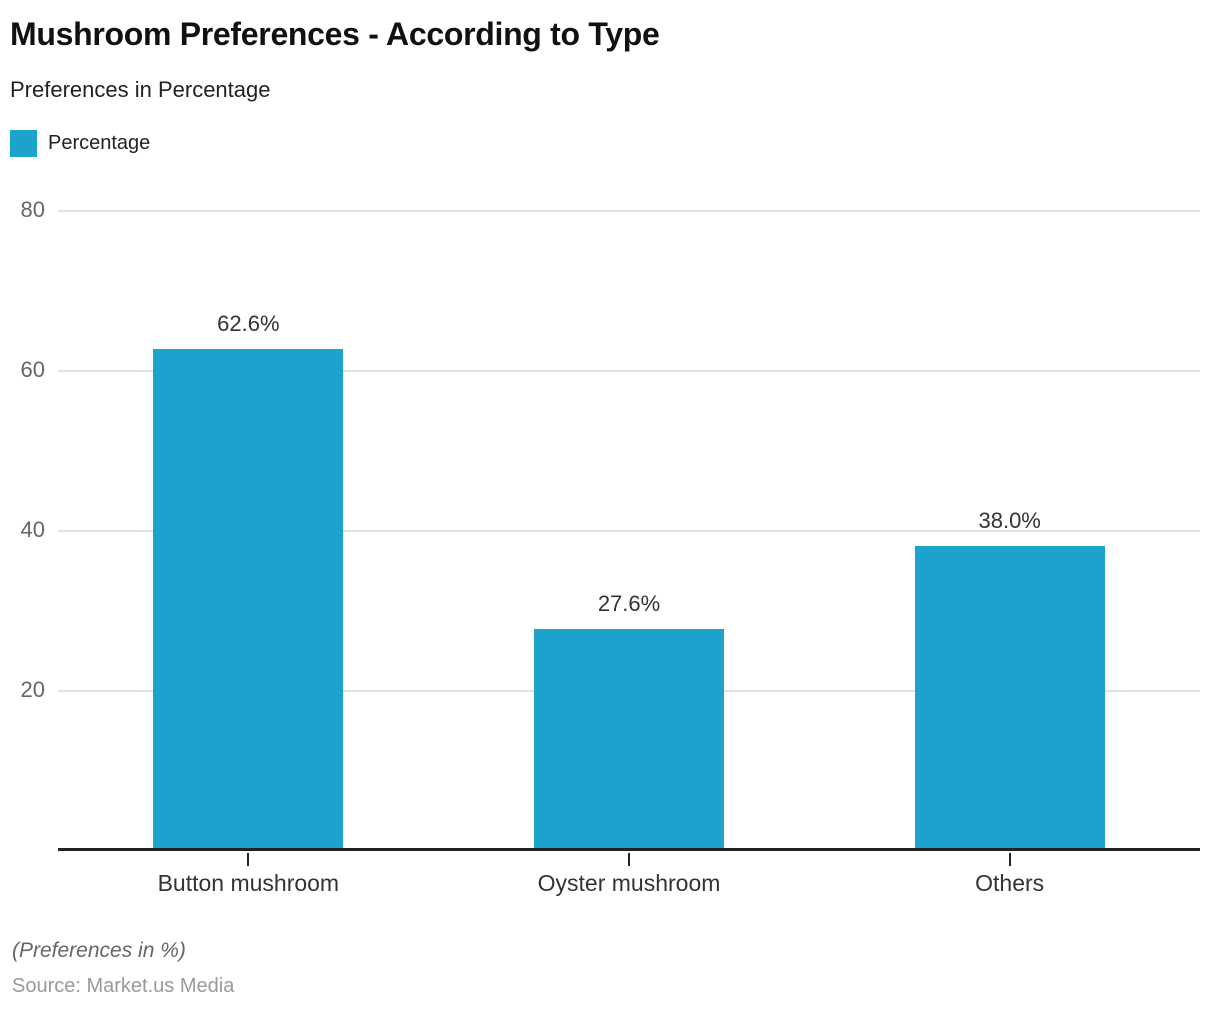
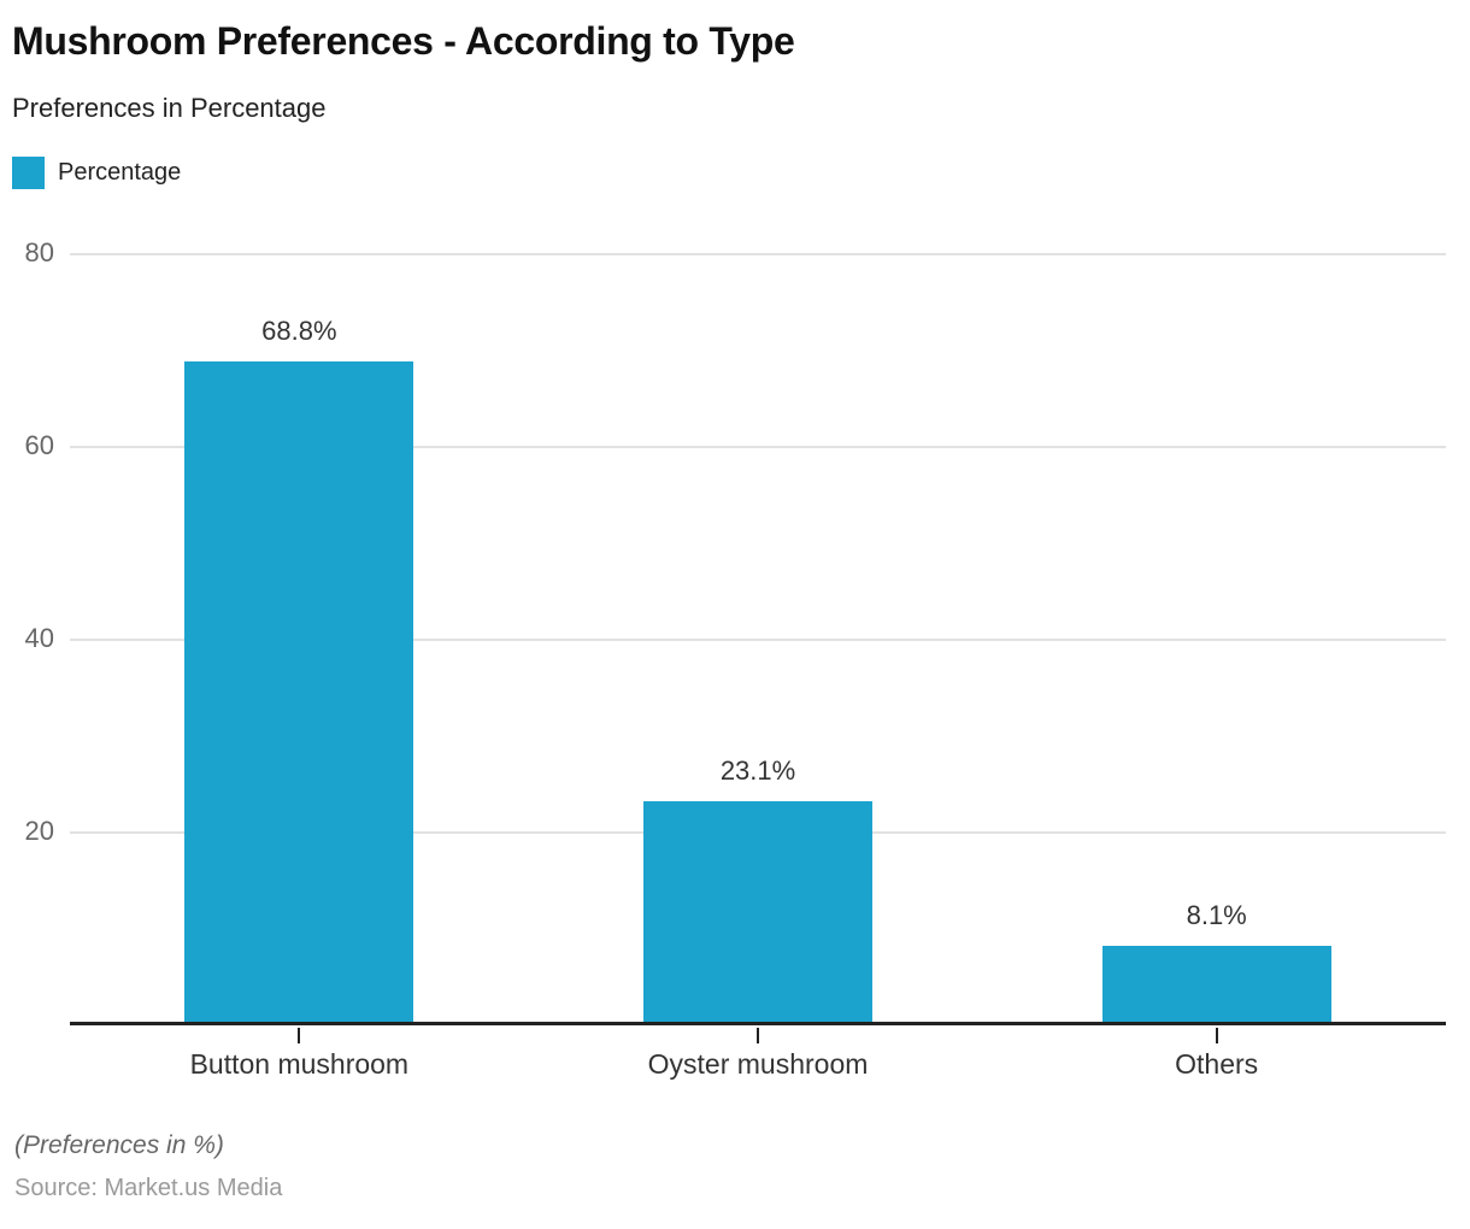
Button mushroom: 62.6% -> 68.8%
Oyster mushroom: 27.6% -> 23.1%
Others: 38.0% -> 8.1%
